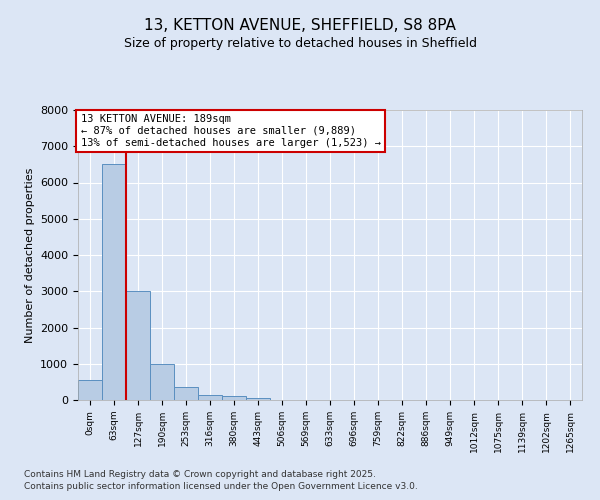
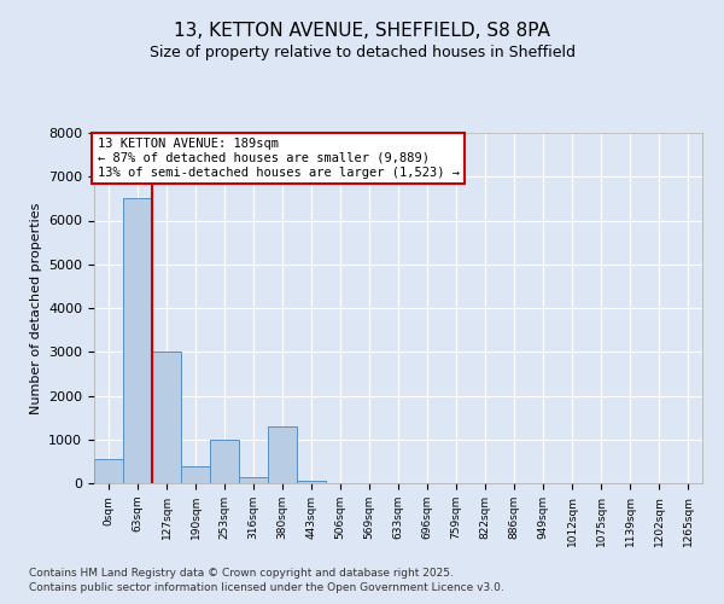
190sqm: 1000 -> 400
253sqm: 350 -> 1000
380sqm: 100 -> 1300
